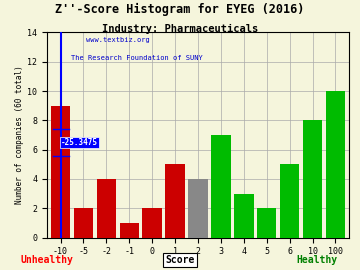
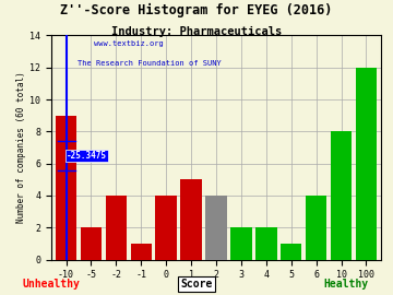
0: 2 -> 4
3: 7 -> 2
4: 3 -> 2
5: 2 -> 1
6: 5 -> 4
100: 10 -> 12
